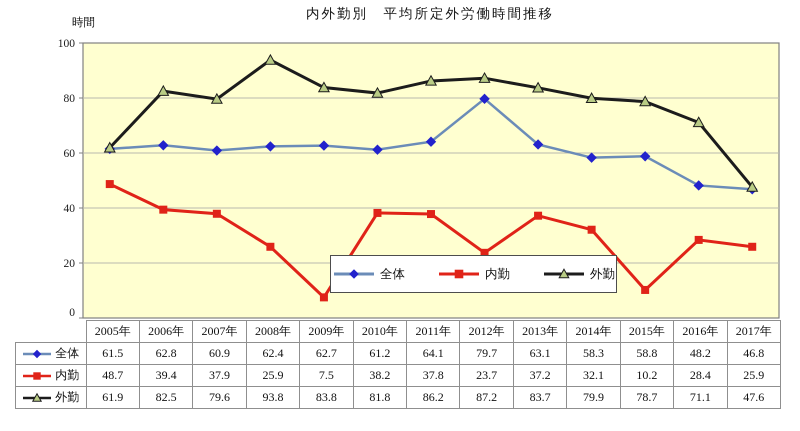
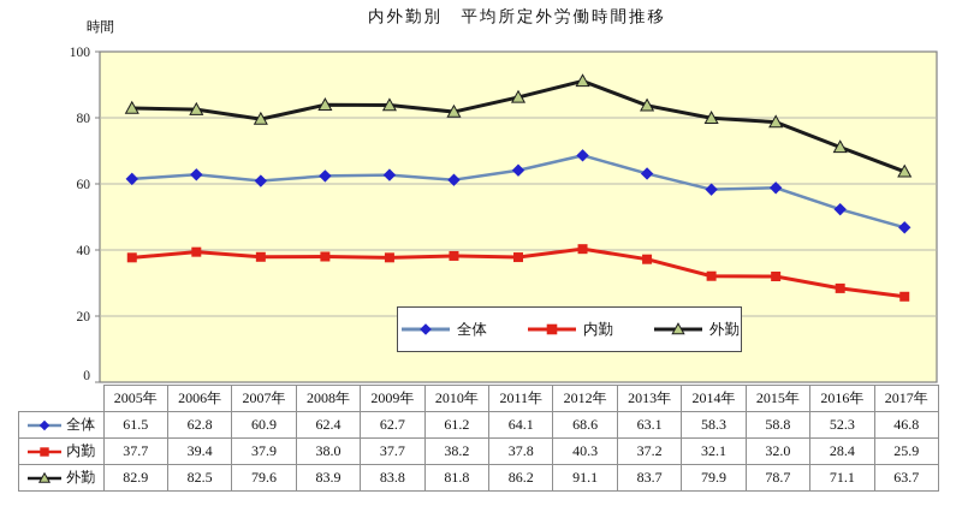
内勤/2005年: 48.7 -> 37.7
外勤/2005年: 61.9 -> 82.9
内勤/2008年: 25.9 -> 38.0
外勤/2008年: 93.8 -> 83.9
内勤/2009年: 7.5 -> 37.7
全体/2012年: 79.7 -> 68.6
内勤/2012年: 23.7 -> 40.3
外勤/2012年: 87.2 -> 91.1
内勤/2015年: 10.2 -> 32.0
全体/2016年: 48.2 -> 52.3
外勤/2017年: 47.6 -> 63.7
